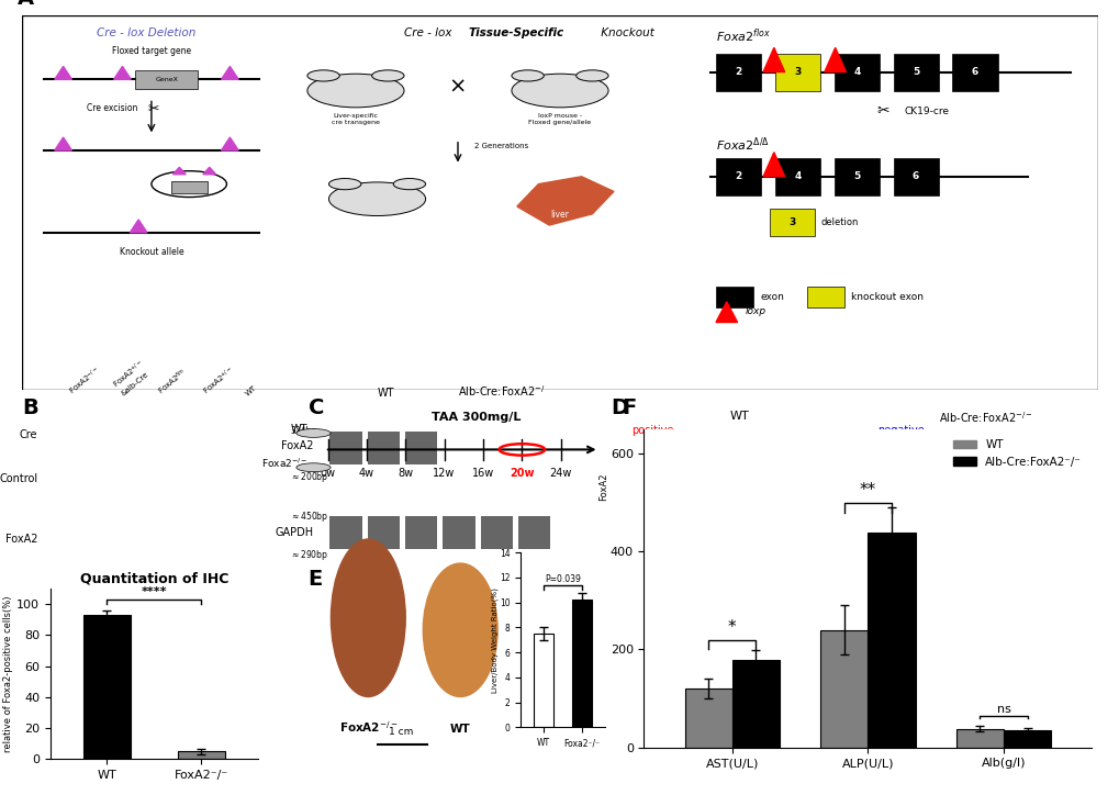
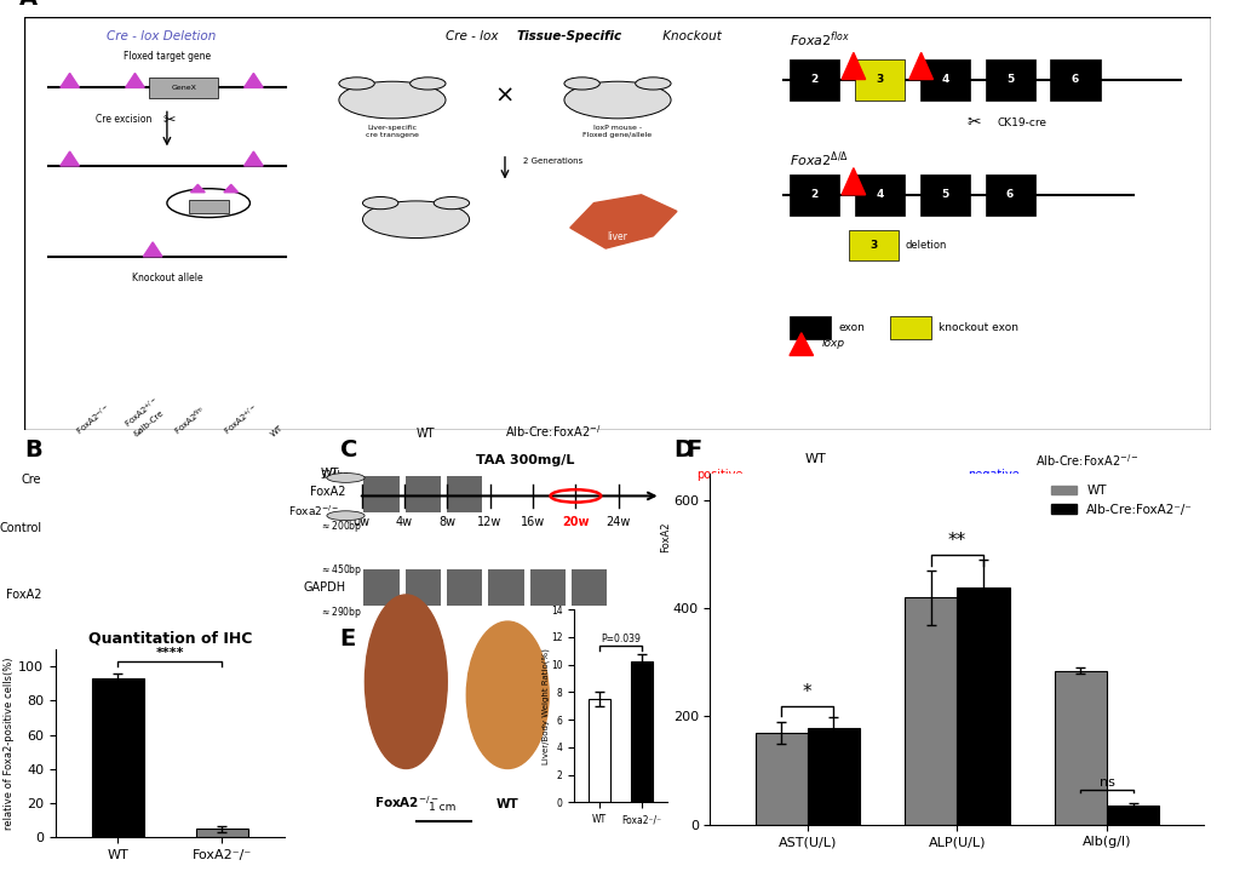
WT/AST(U/L): 120 -> 170
WT/ALP(U/L): 240 -> 420
WT/Alb(g/l): 38 -> 285
